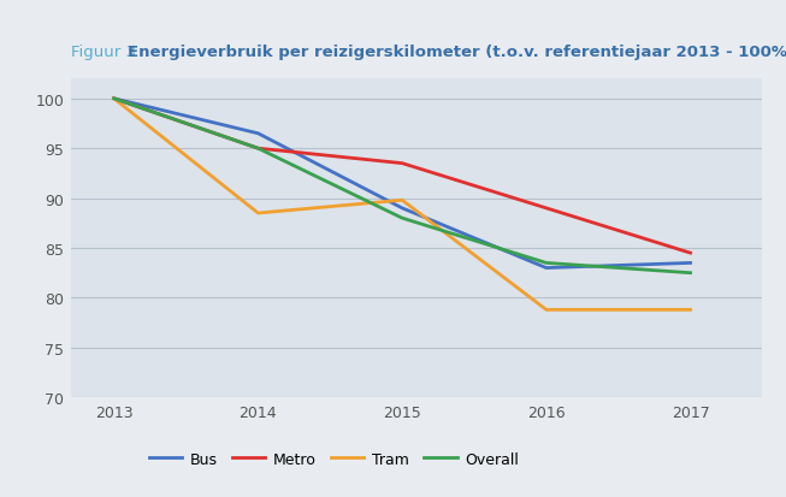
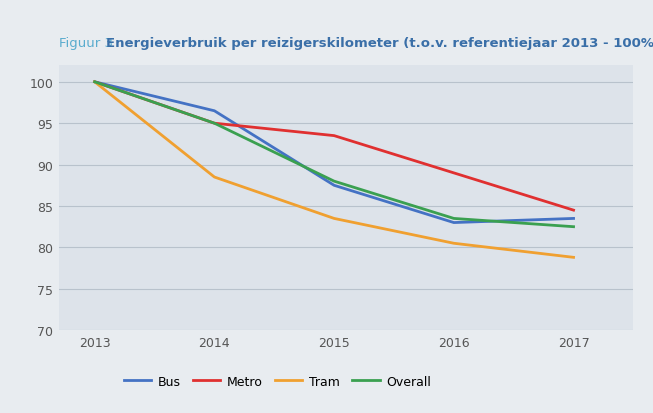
Bus/2015: 89.0 -> 87.5
Tram/2015: 89.8 -> 83.5
Tram/2016: 78.8 -> 80.5
